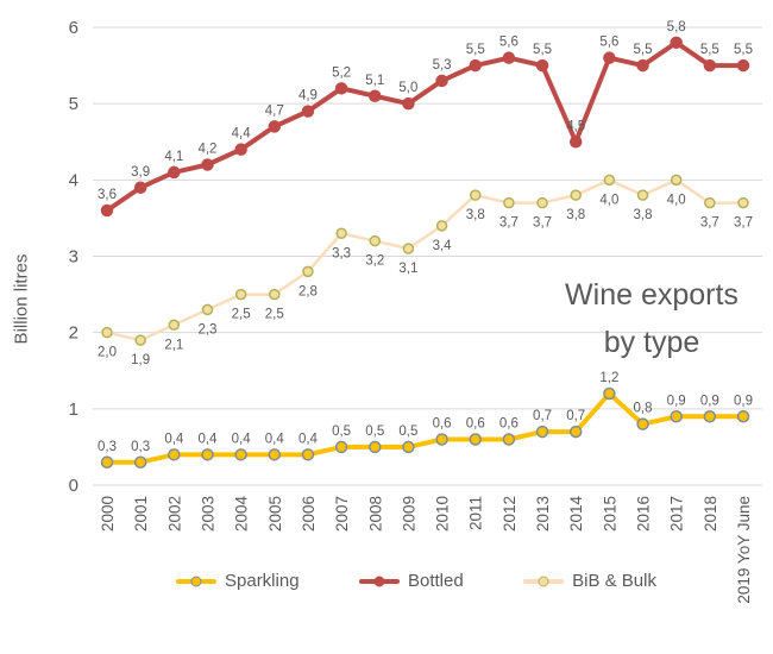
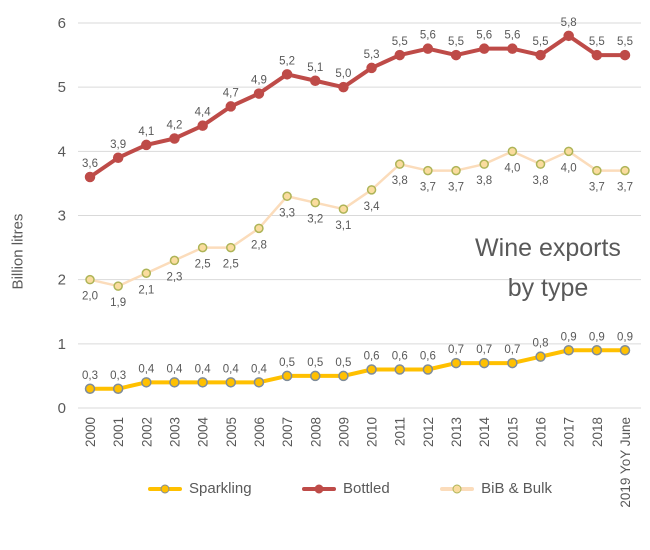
Bottled/2014: 4,5 -> 5,6
Sparkling/2015: 1,2 -> 0,7
